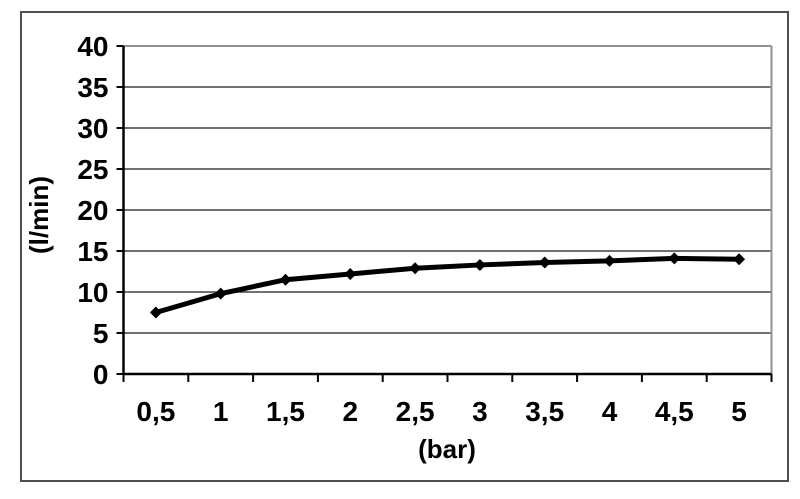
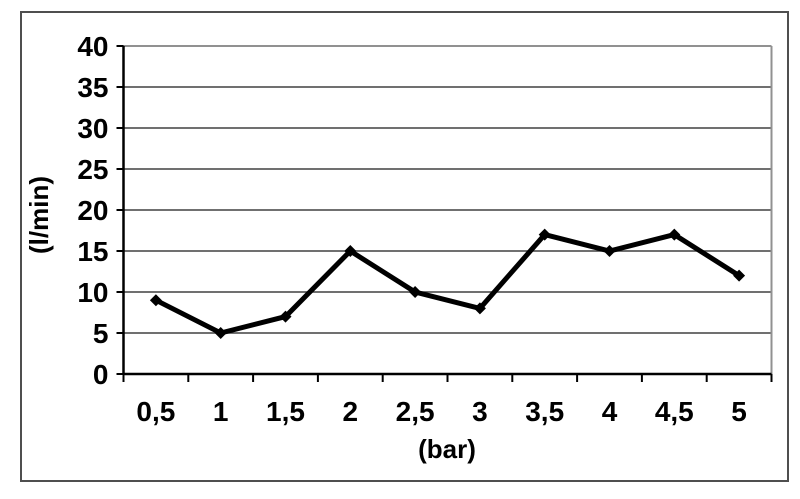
0,5: 8 -> 9
1: 10 -> 5
1,5: 12 -> 7
2: 12 -> 15
2,5: 13 -> 10
3: 13 -> 8
3,5: 14 -> 17
4: 14 -> 15
4,5: 14 -> 17
5: 14 -> 12
